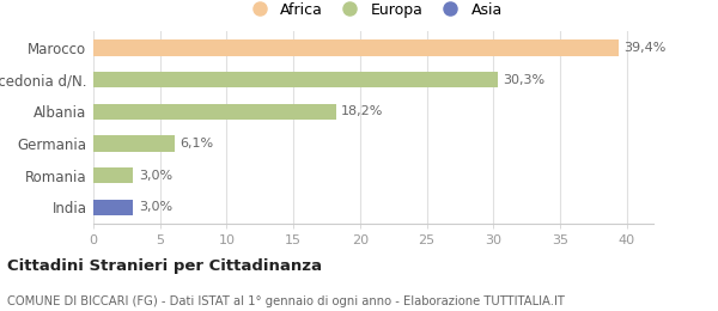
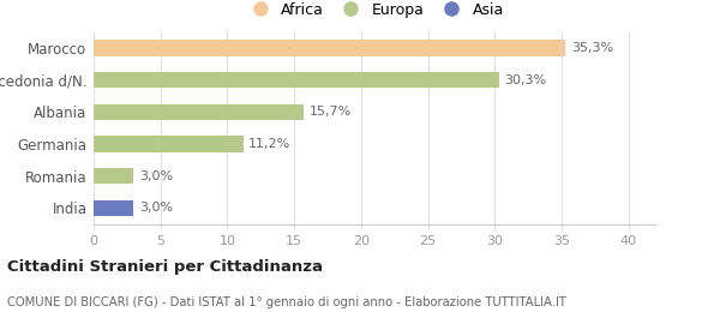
Marocco: 39,4% -> 35,3%
Albania: 18,2% -> 15,7%
Germania: 6,1% -> 11,2%
